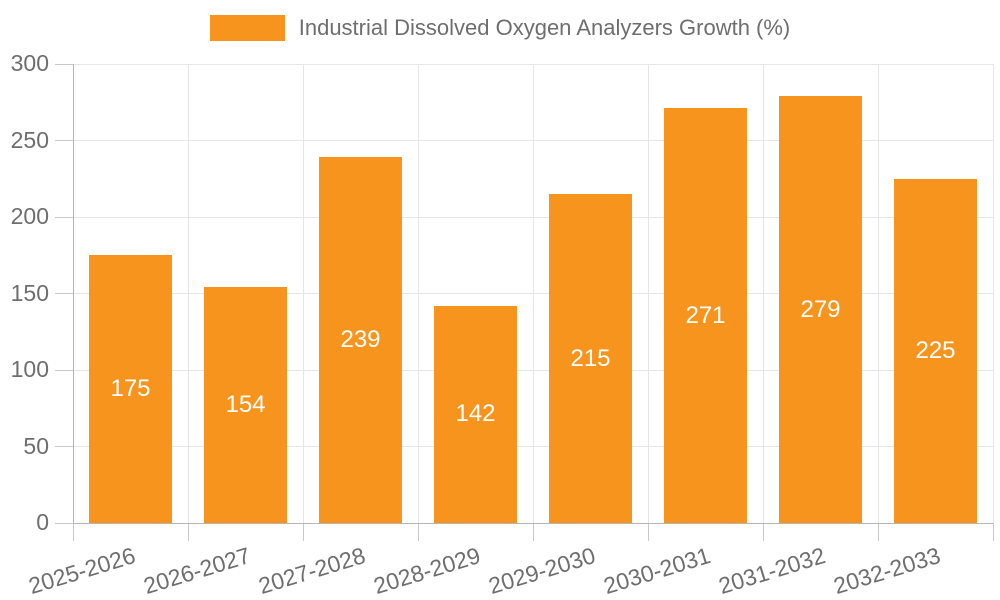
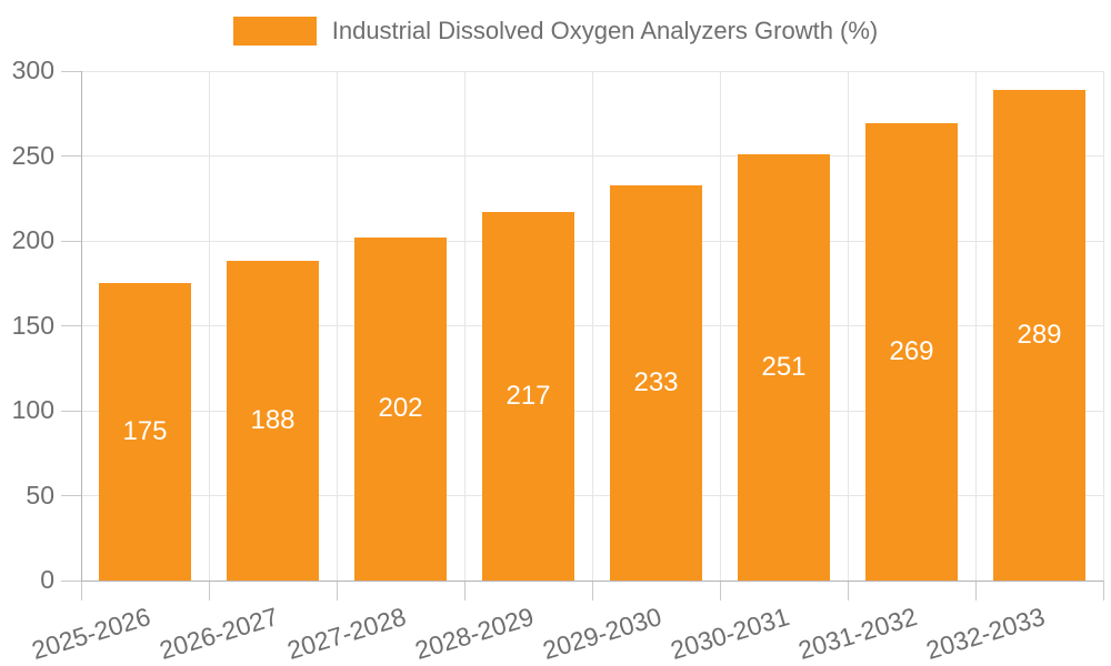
2026-2027: 154 -> 188
2027-2028: 239 -> 202
2028-2029: 142 -> 217
2029-2030: 215 -> 233
2030-2031: 271 -> 251
2031-2032: 279 -> 269
2032-2033: 225 -> 289
